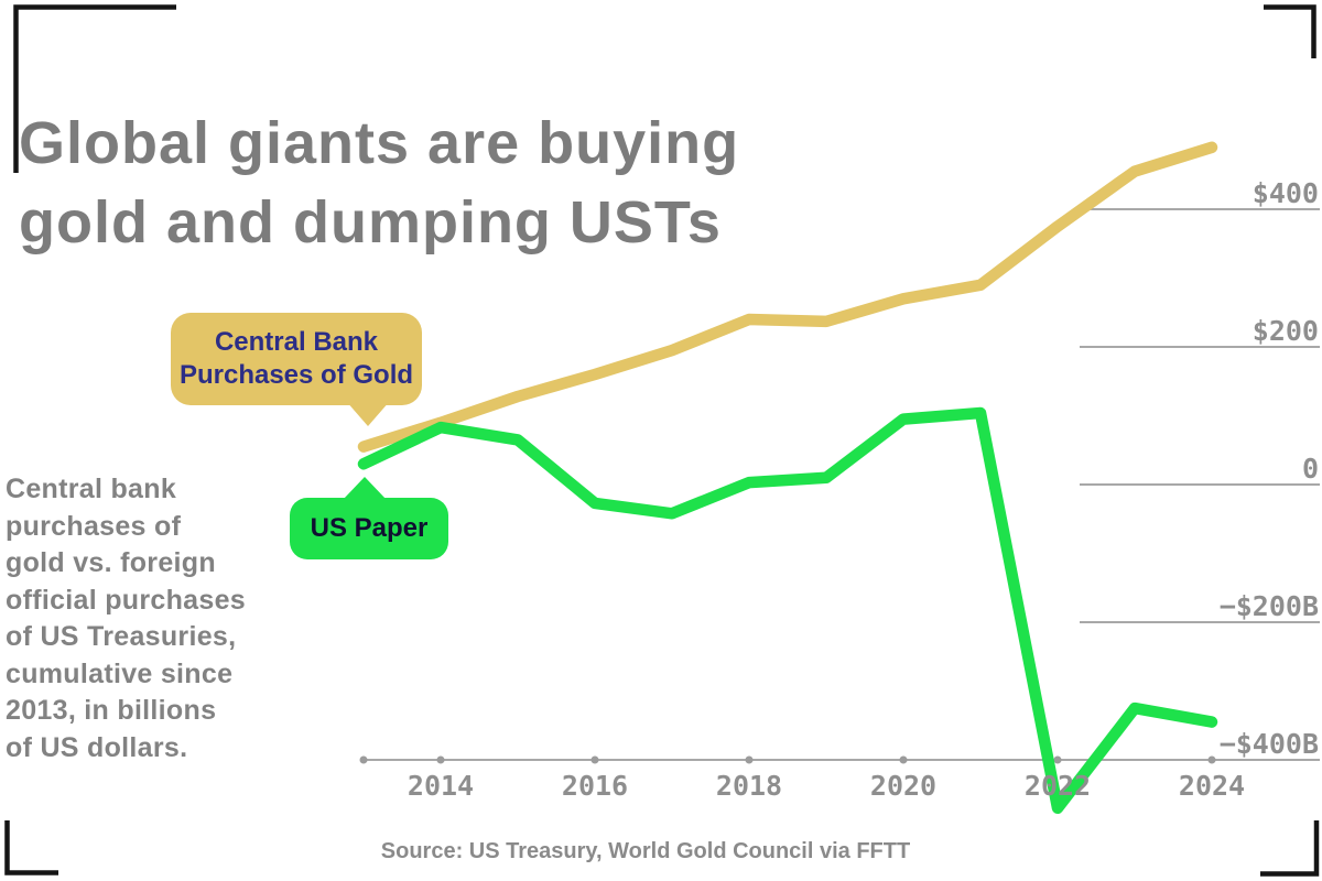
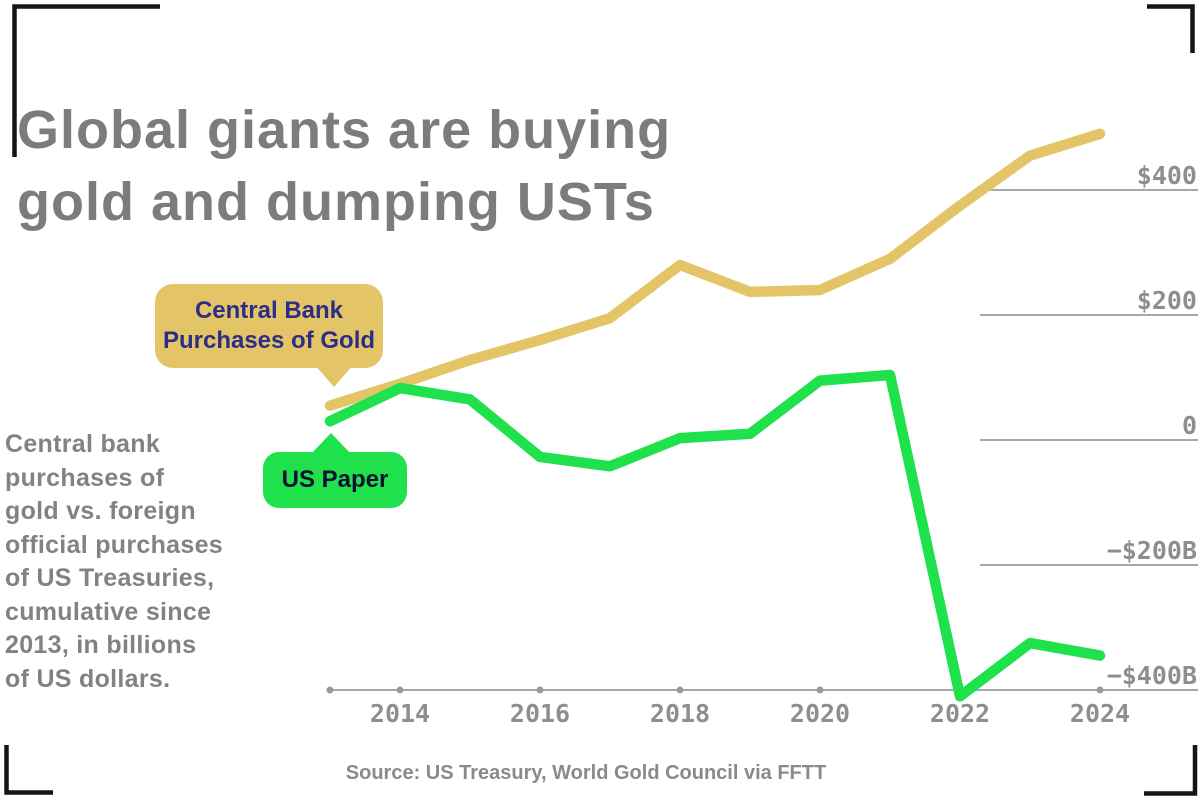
Central Bank Purchases of Gold/2018: $240 -> $280
Central Bank Purchases of Gold/2020: $270 -> $240
US Paper/2022: -$470 -> -$410
